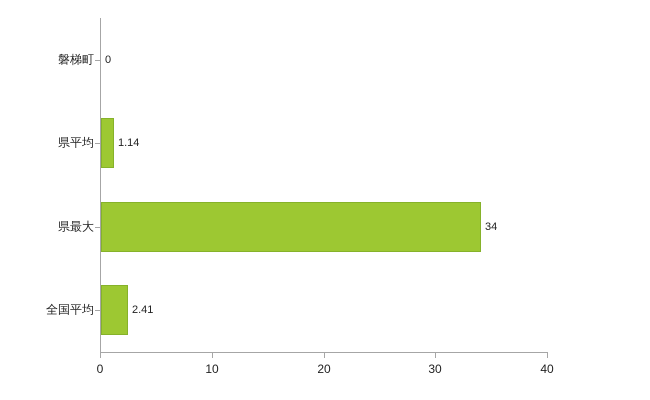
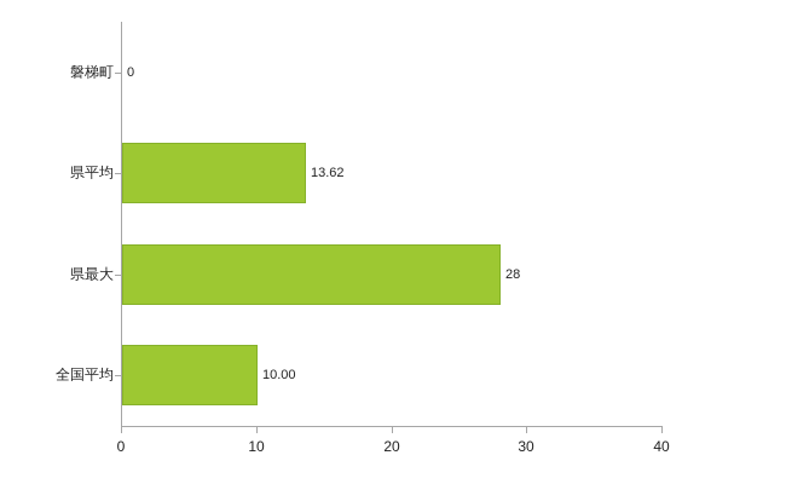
県平均: 1.14 -> 13.62
県最大: 34 -> 28
全国平均: 2.41 -> 10.00
